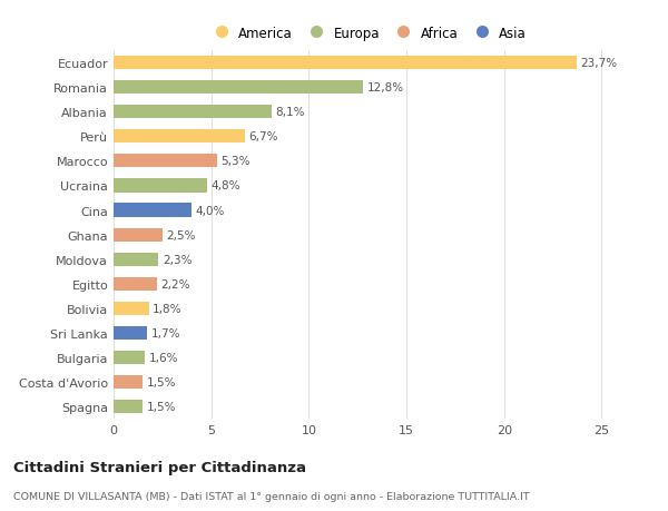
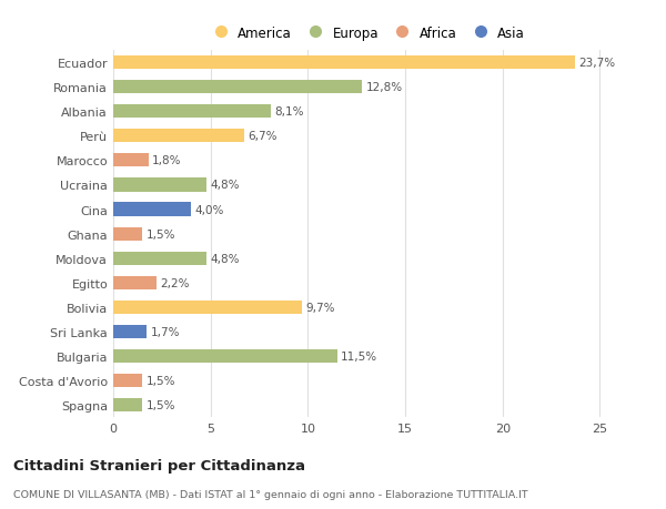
Marocco: 5,3% -> 1,8%
Ghana: 2,5% -> 1,5%
Moldova: 2,3% -> 4,8%
Bolivia: 1,8% -> 9,7%
Bulgaria: 1,6% -> 11,5%
